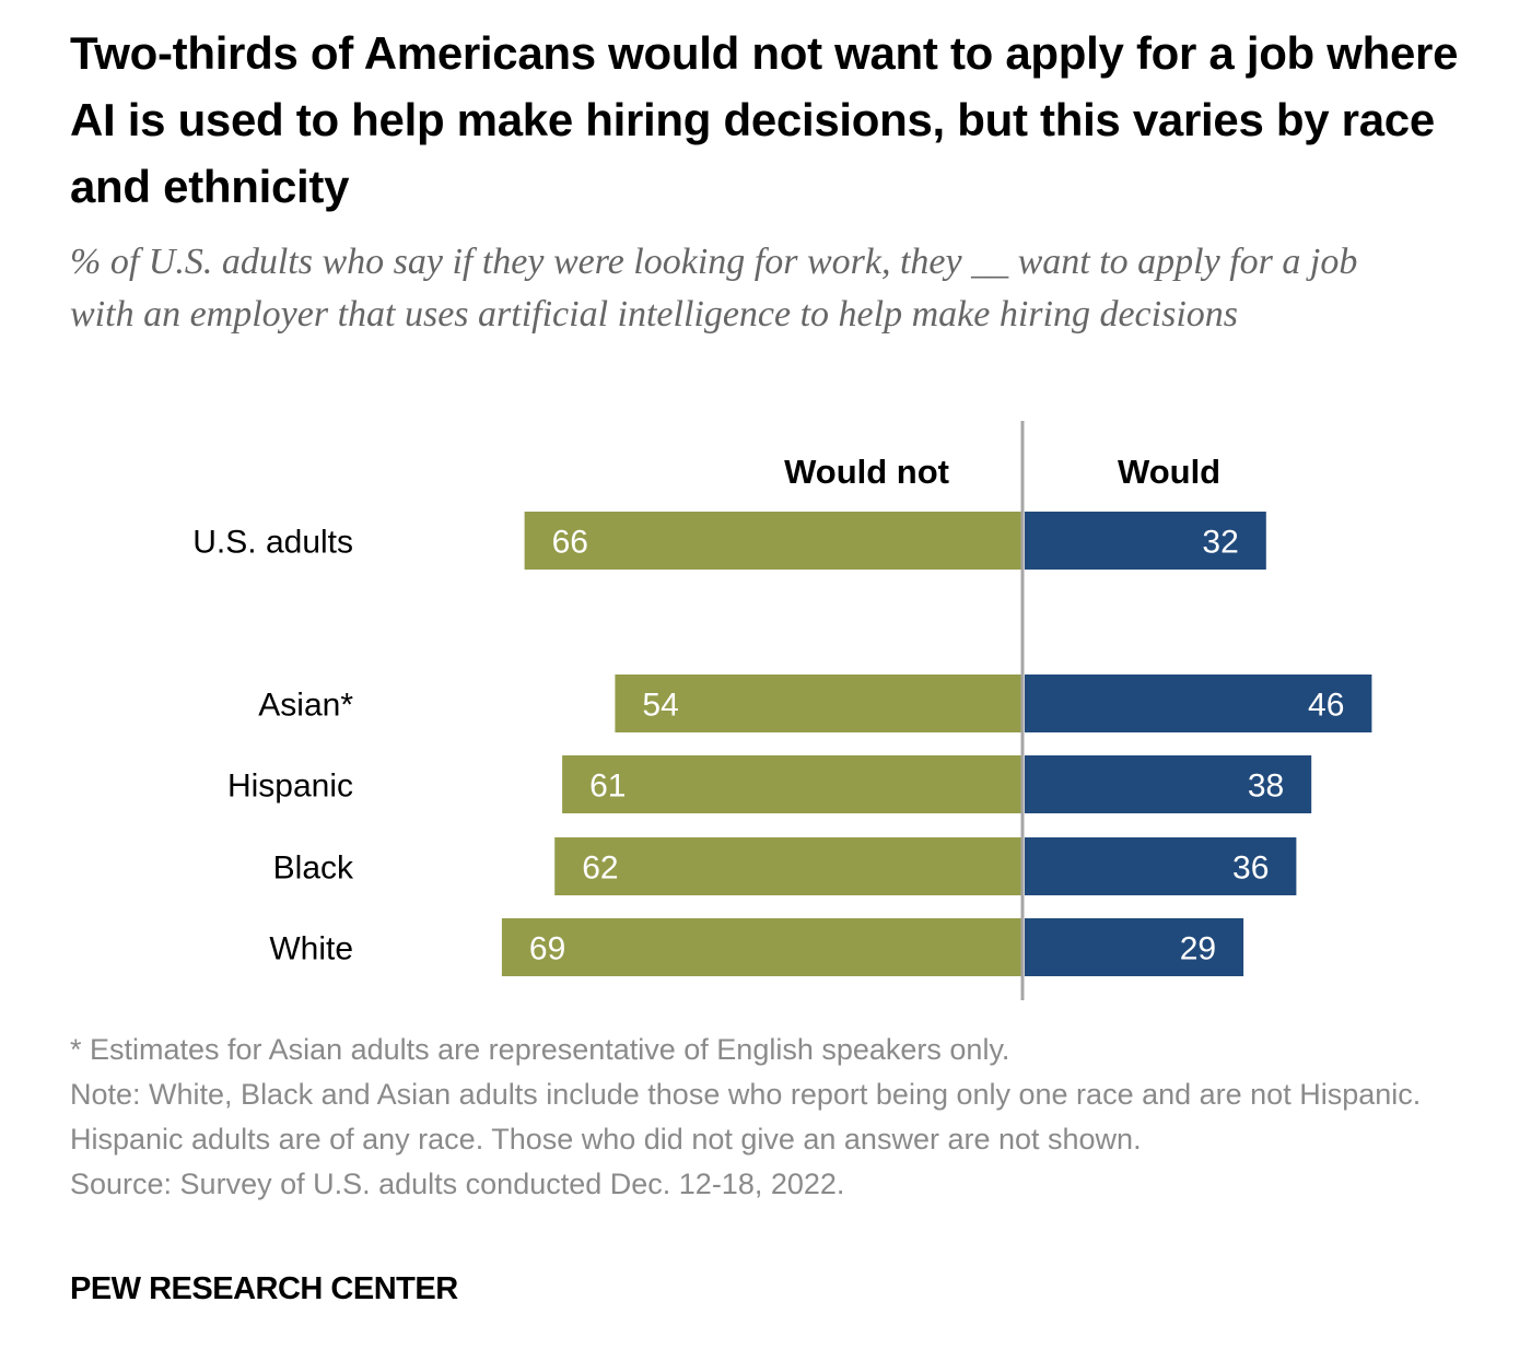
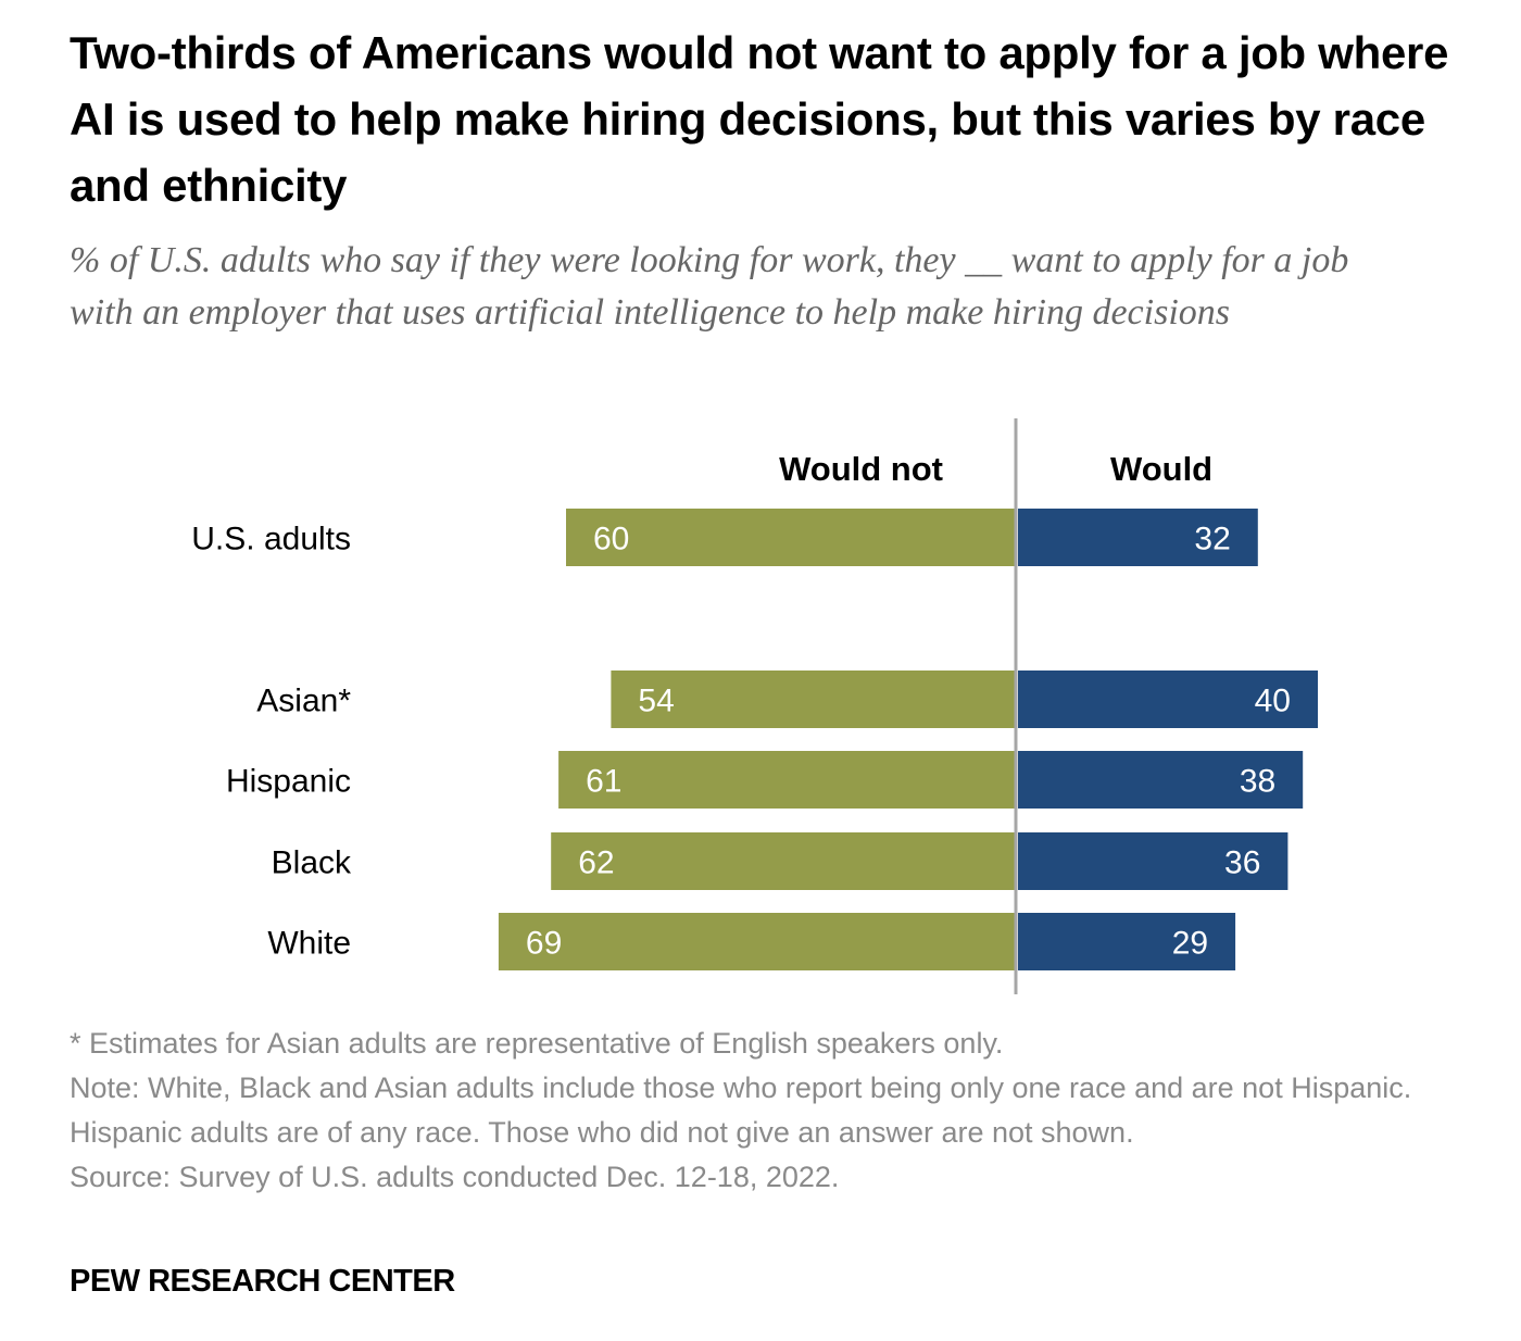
Would not/U.S. adults: 66 -> 60
Would/Asian*: 46 -> 40
